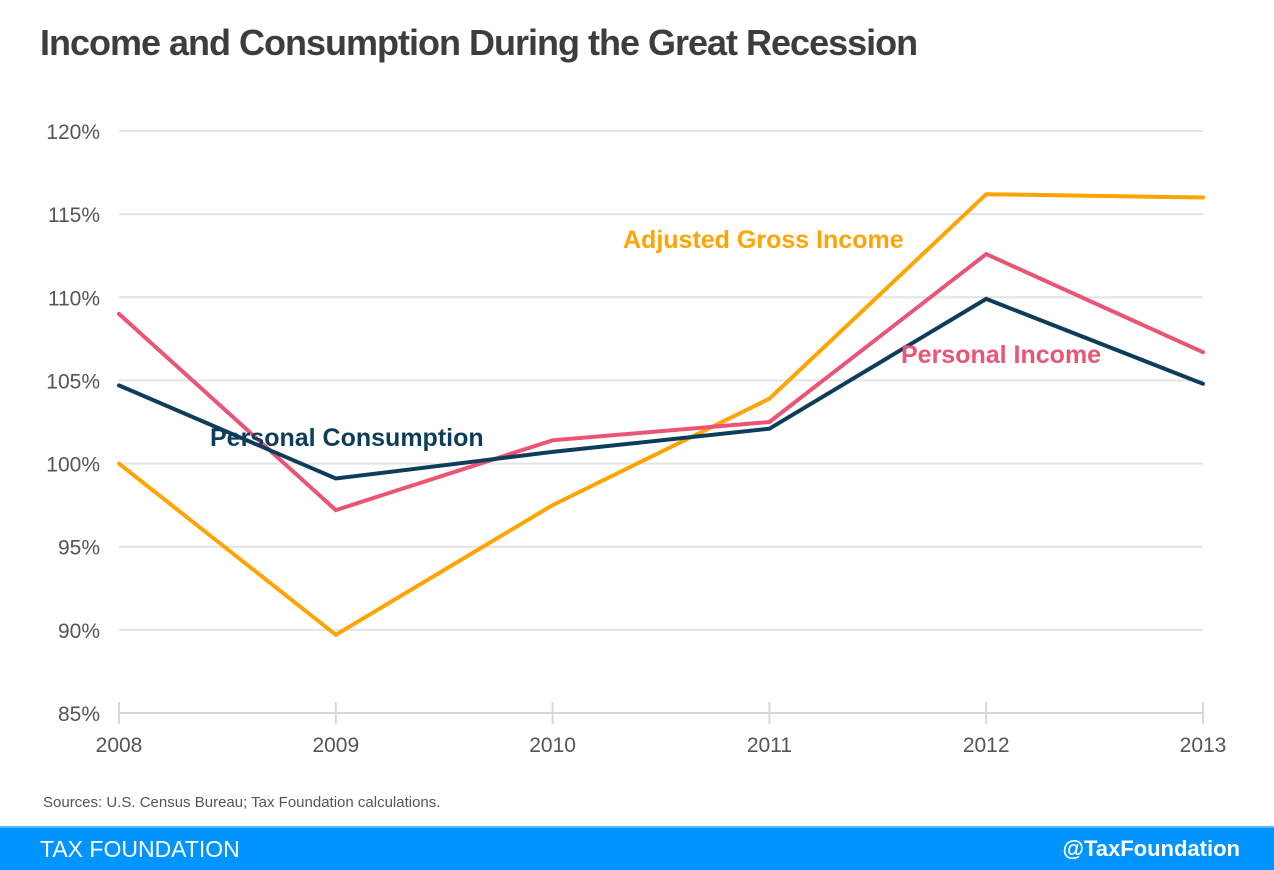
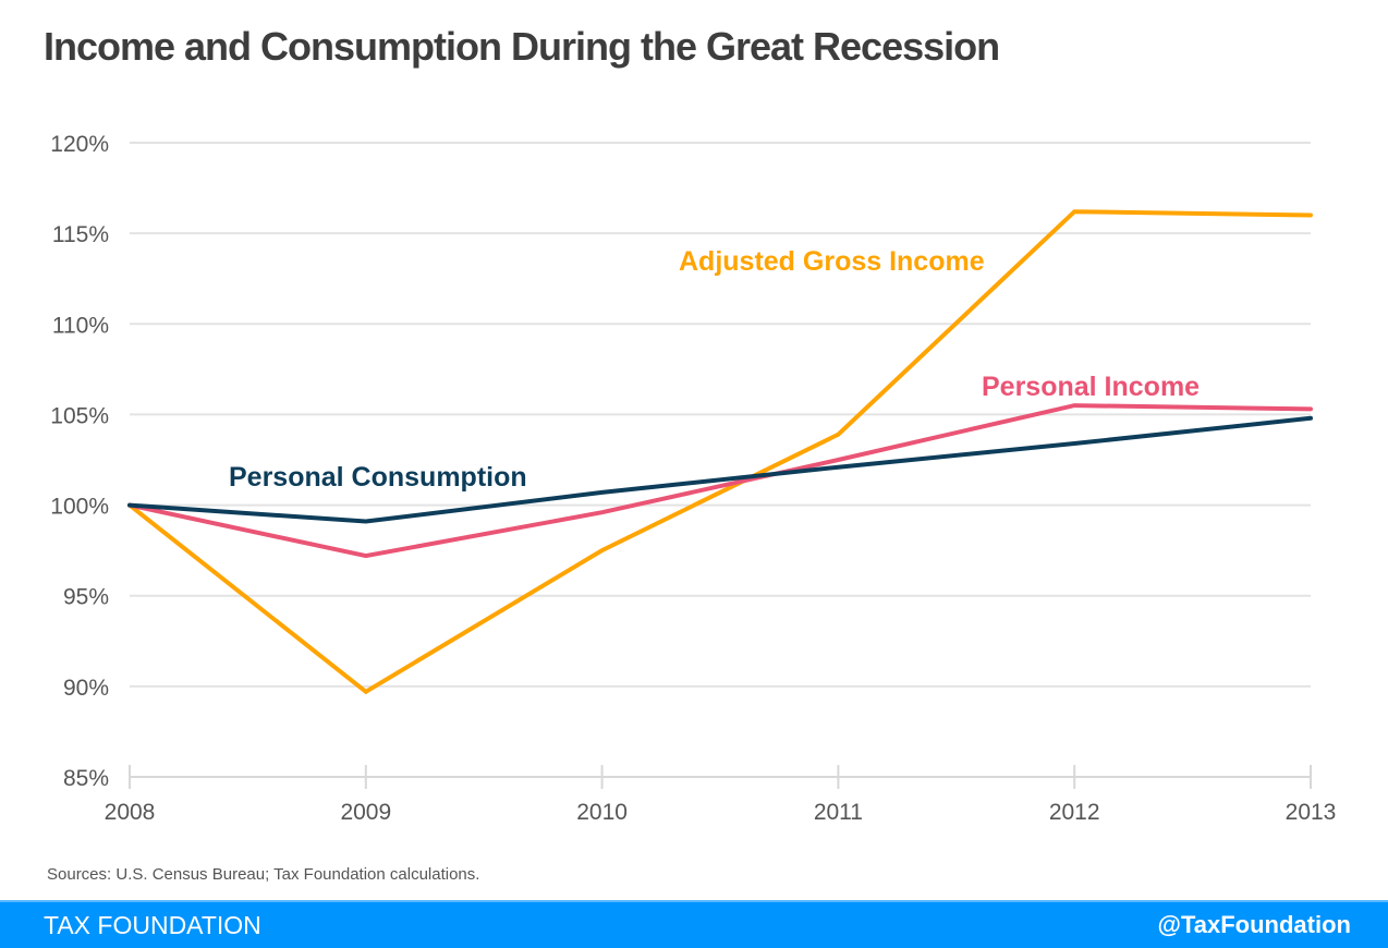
Personal Income/2008: 109.0% -> 100.0%
Personal Consumption/2008: 104.7% -> 100.0%
Personal Income/2010: 101.4% -> 99.6%
Personal Income/2012: 112.6% -> 105.5%
Personal Consumption/2012: 109.9% -> 103.4%
Personal Income/2013: 106.7% -> 105.3%
